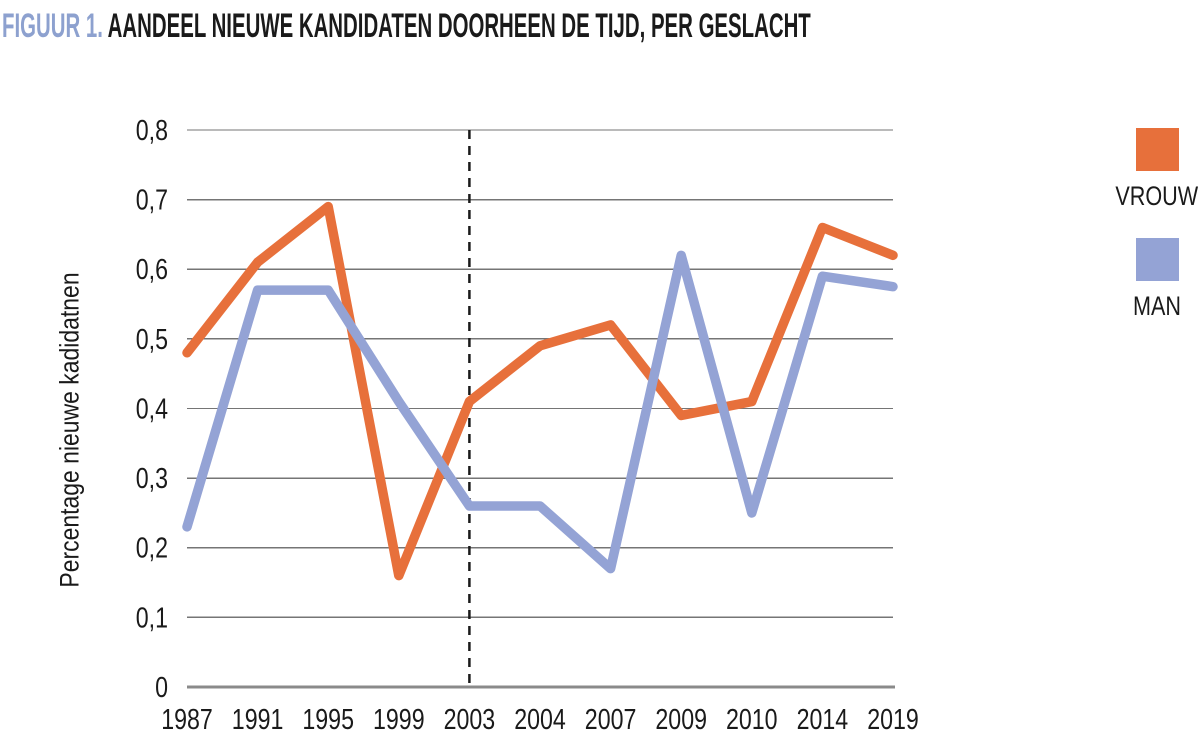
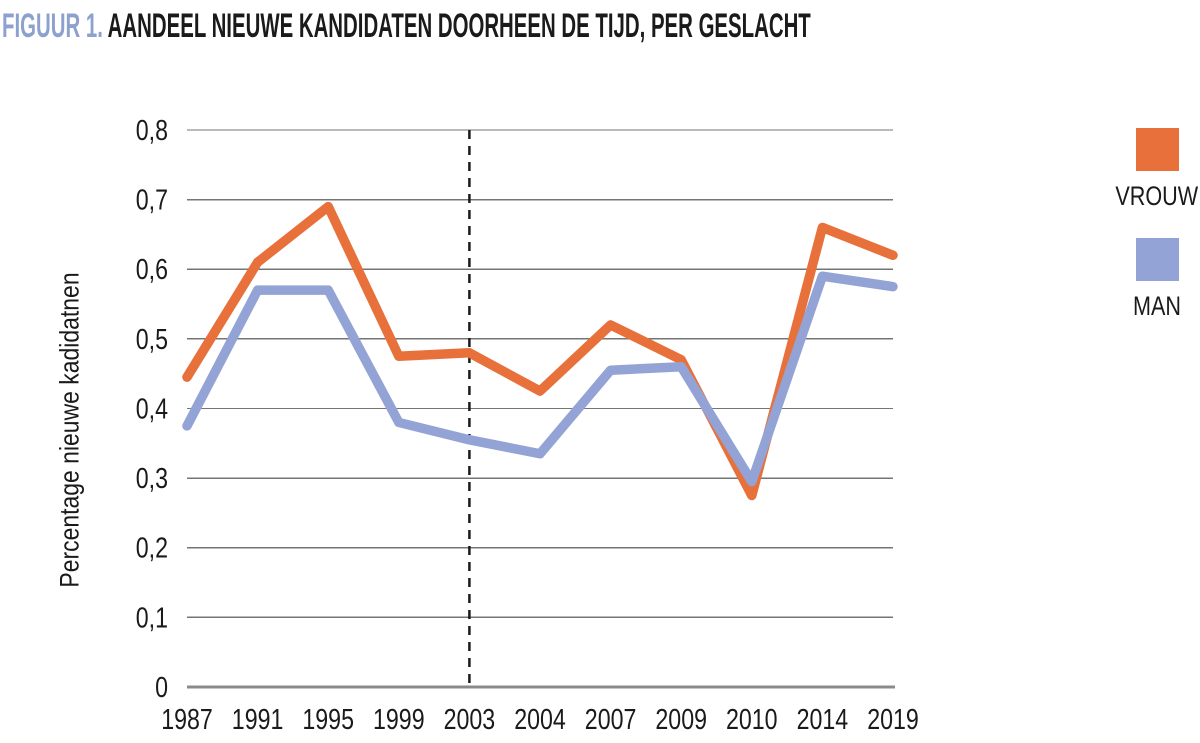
VROUW/1987: 0,48 -> 0,45
MAN/1987: 0,23 -> 0,38
VROUW/1999: 0,16 -> 0,47
MAN/1999: 0,41 -> 0,38
VROUW/2003: 0,41 -> 0,48
MAN/2003: 0,26 -> 0,35
VROUW/2004: 0,49 -> 0,42
MAN/2004: 0,26 -> 0,34
MAN/2007: 0,17 -> 0,46
VROUW/2009: 0,39 -> 0,47
MAN/2009: 0,62 -> 0,46
VROUW/2010: 0,41 -> 0,28
MAN/2010: 0,25 -> 0,29
